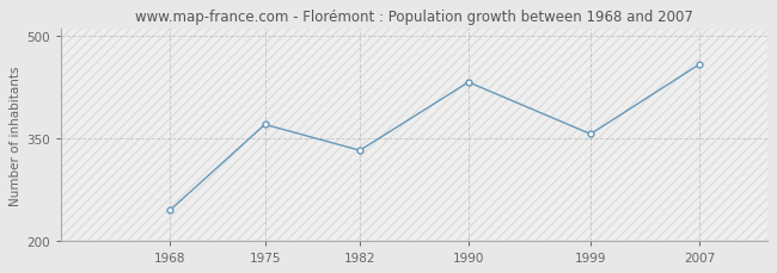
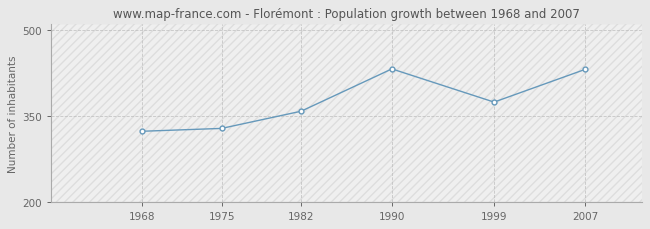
1968: 244 -> 323
1975: 370 -> 328
1982: 332 -> 358
1999: 356 -> 374
2007: 458 -> 431
